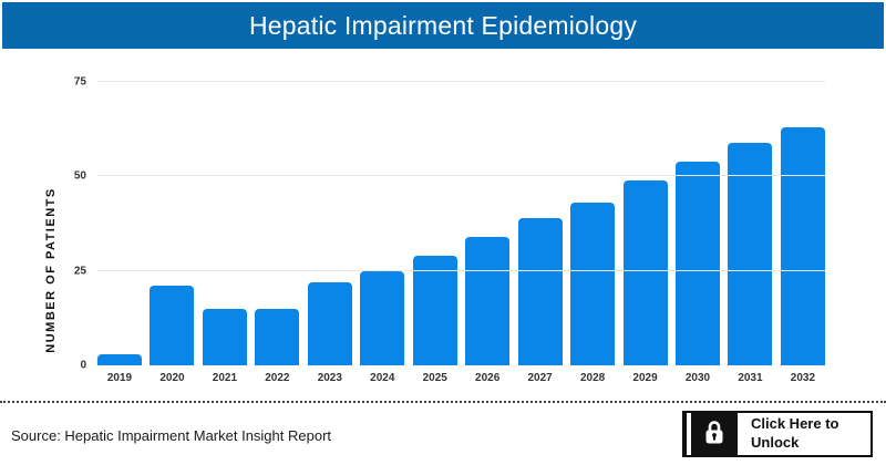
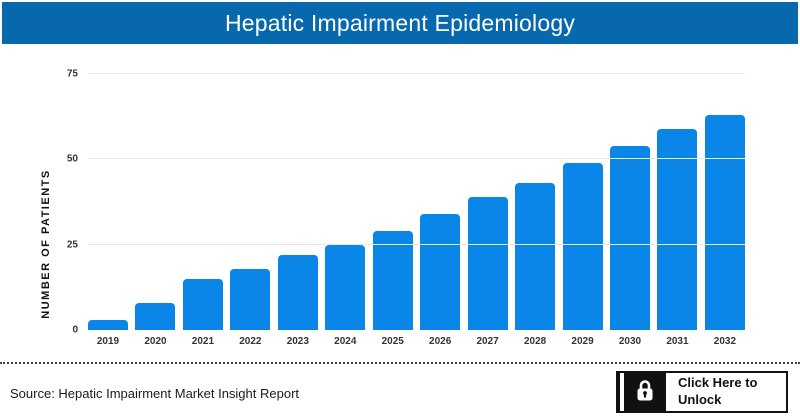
2020: 21 -> 8
2022: 15 -> 18
